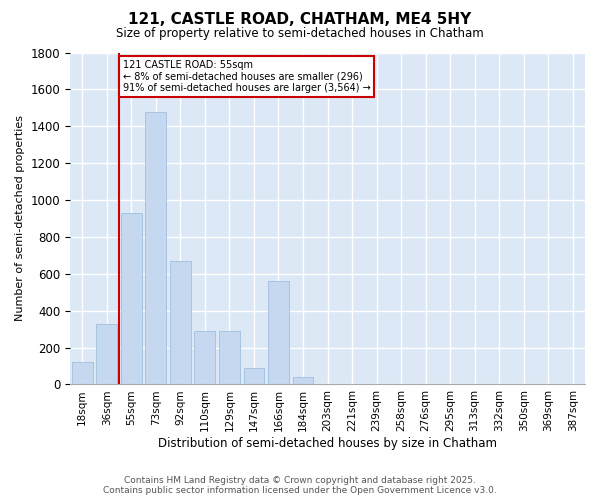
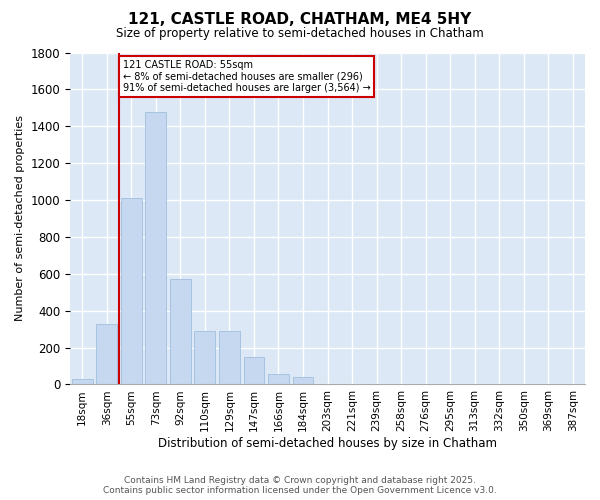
18sqm: 120 -> 30
55sqm: 930 -> 1010
92sqm: 670 -> 570
147sqm: 90 -> 150
166sqm: 560 -> 60
